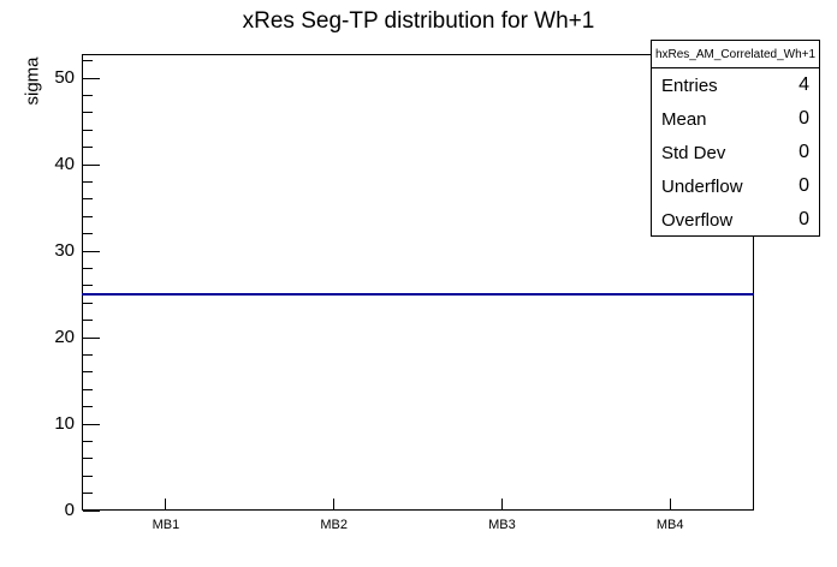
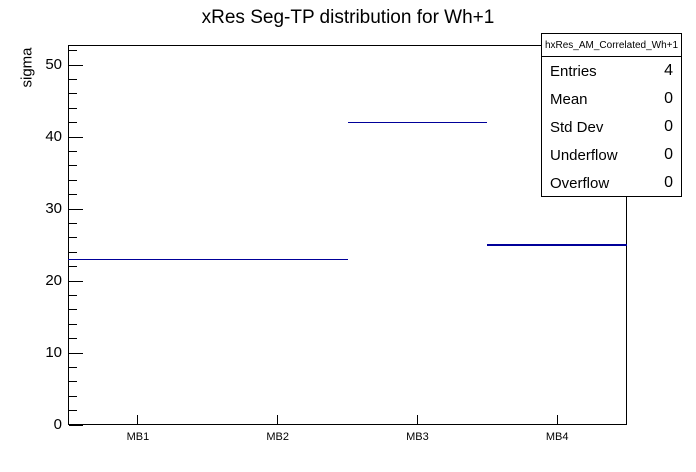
MB1: 25 -> 23
MB2: 25 -> 23
MB3: 25 -> 42
